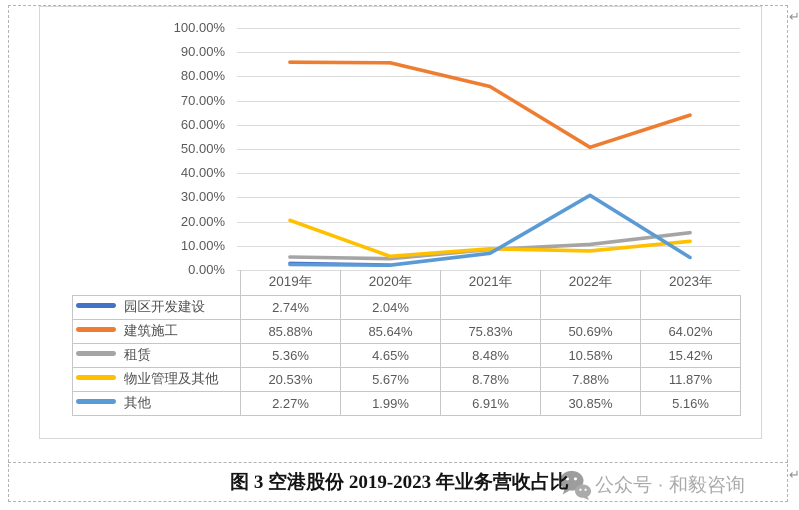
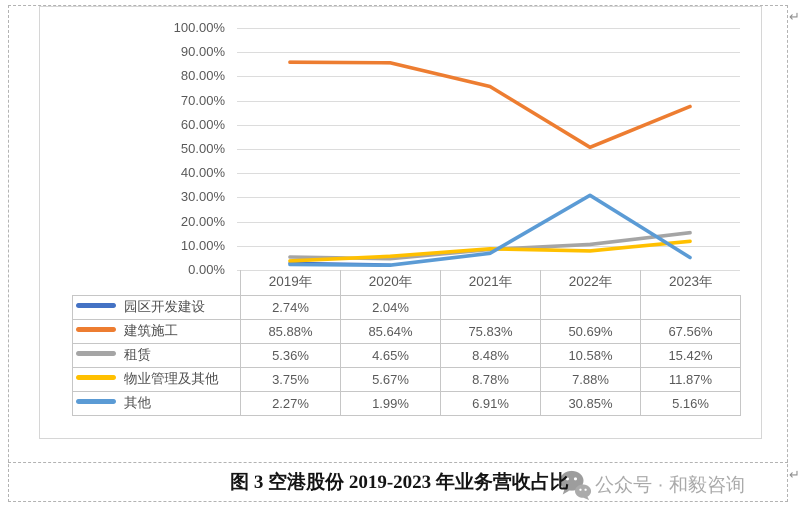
物业管理及其他/2019年: 20.53% -> 3.75%
建筑施工/2023年: 64.02% -> 67.56%
